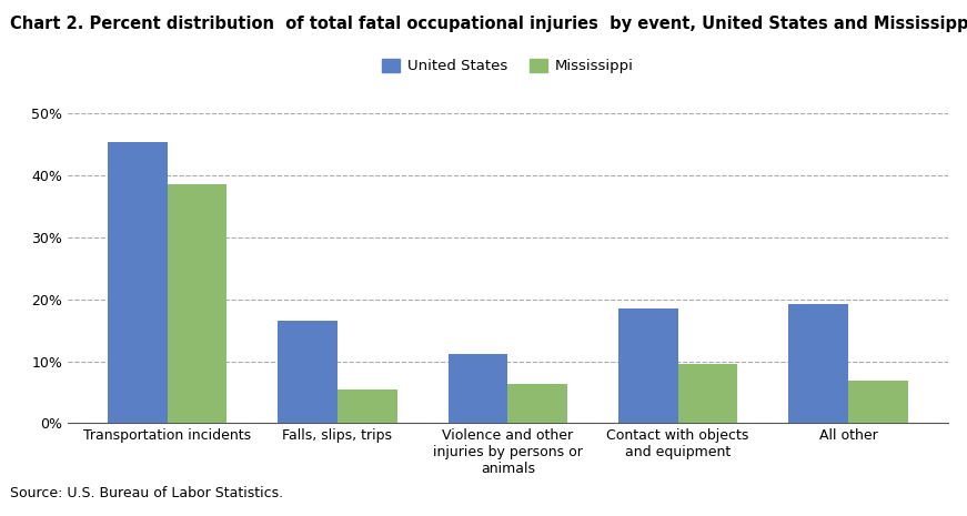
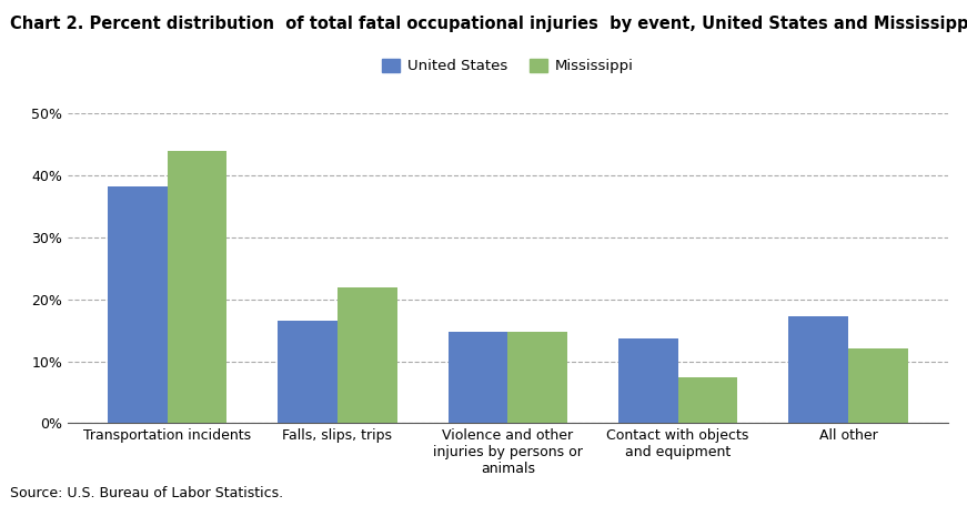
United States/Transportation incidents: 45.4% -> 38.3%
Mississippi/Transportation incidents: 38.6% -> 44.0%
Mississippi/Falls, slips, trips: 5.4% -> 22.0%
United States/Violence and other injuries by persons or animals: 11.2% -> 14.8%
Mississippi/Violence and other injuries by persons or animals: 6.4% -> 14.8%
United States/Contact with objects and equipment: 18.6% -> 13.6%
Mississippi/Contact with objects and equipment: 9.6% -> 7.4%
United States/All other: 19.2% -> 17.2%
Mississippi/All other: 6.8% -> 12.1%
